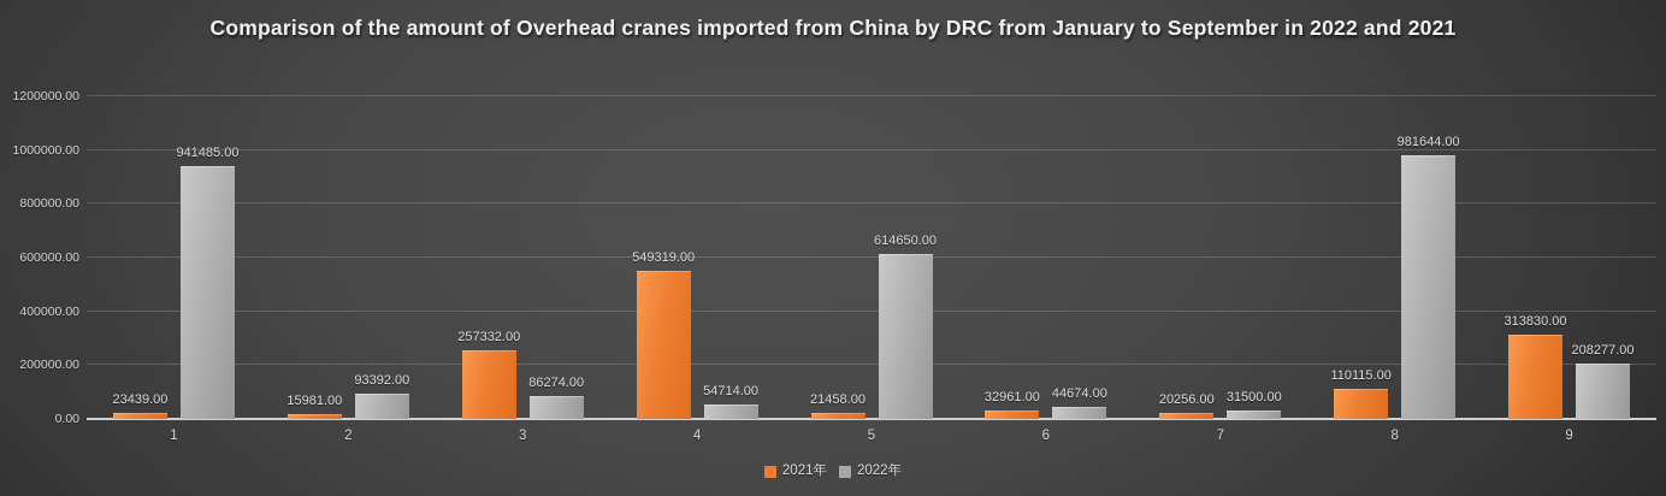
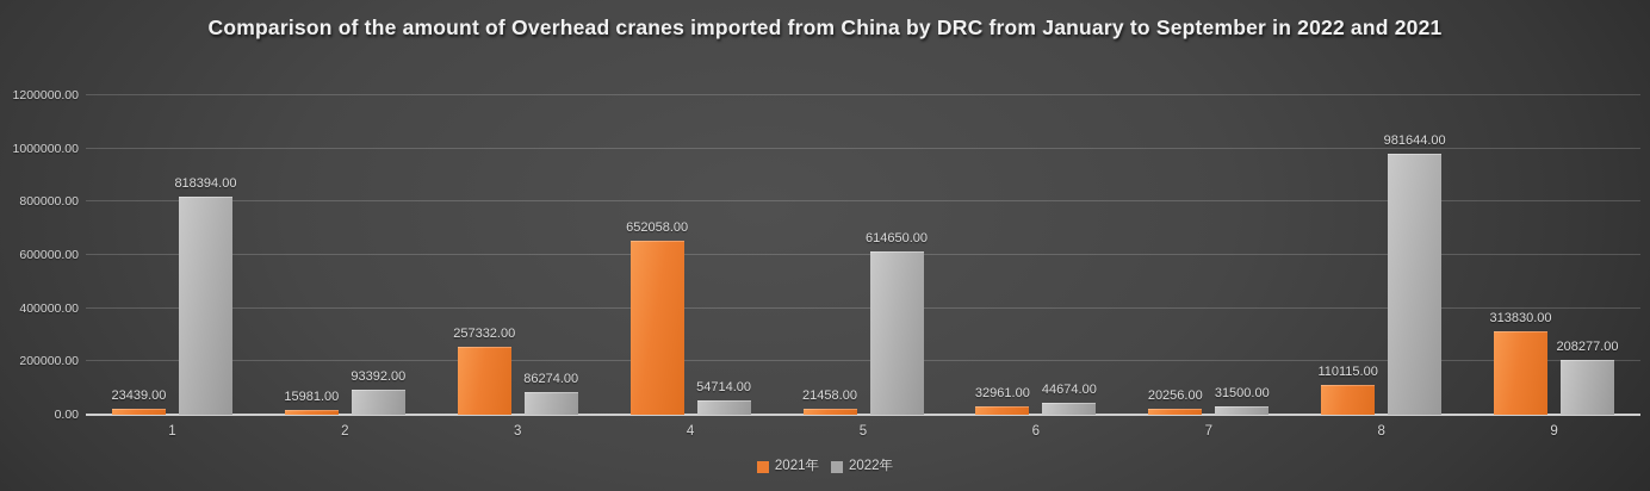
2022年/1: 941485.00 -> 818394.00
2021年/4: 549319.00 -> 652058.00
